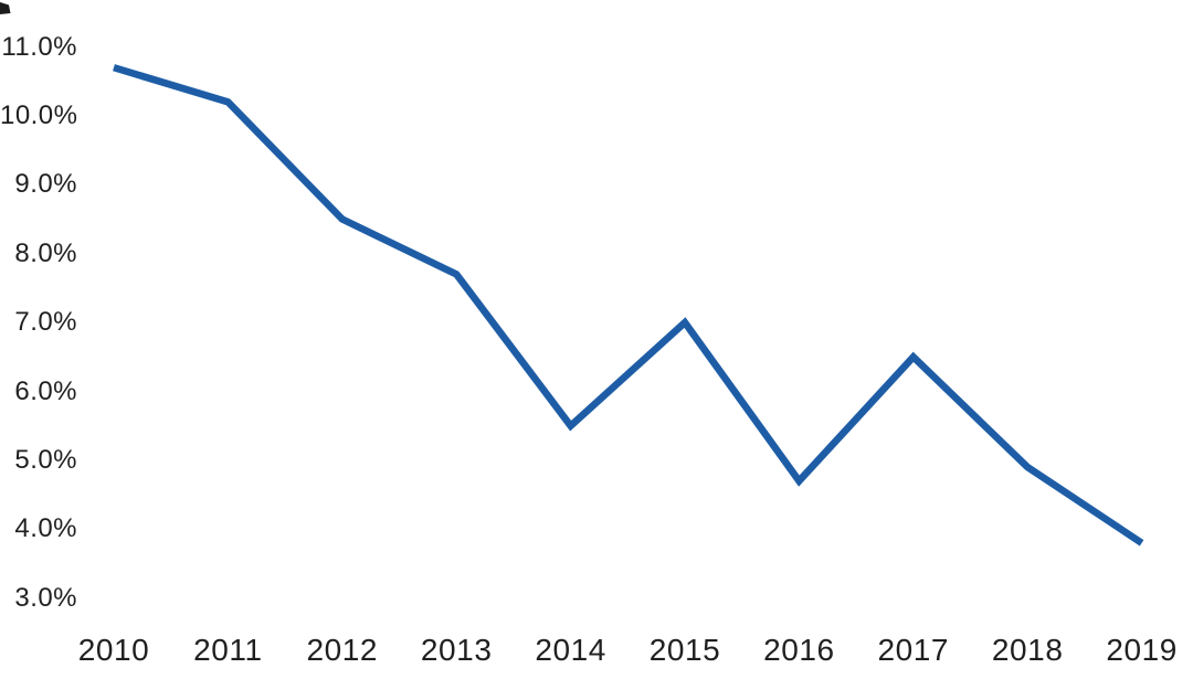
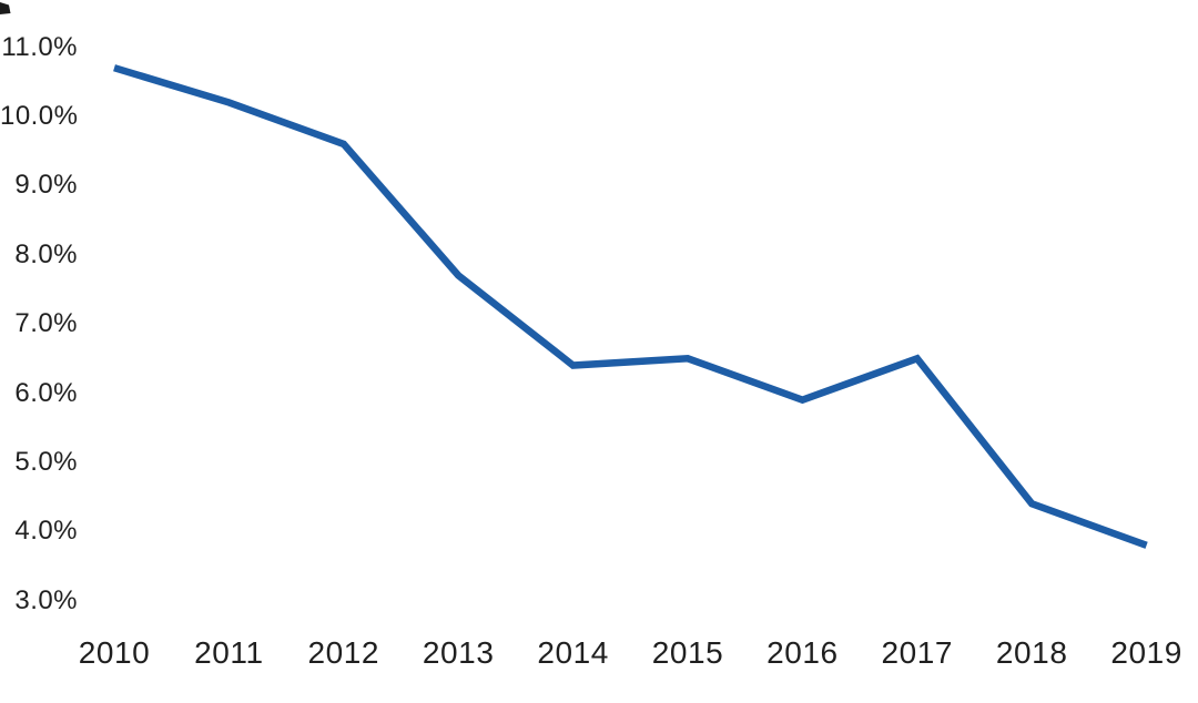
2012: 8.5% -> 9.6%
2014: 5.5% -> 6.4%
2015: 7.0% -> 6.5%
2016: 4.7% -> 5.9%
2018: 4.9% -> 4.4%
